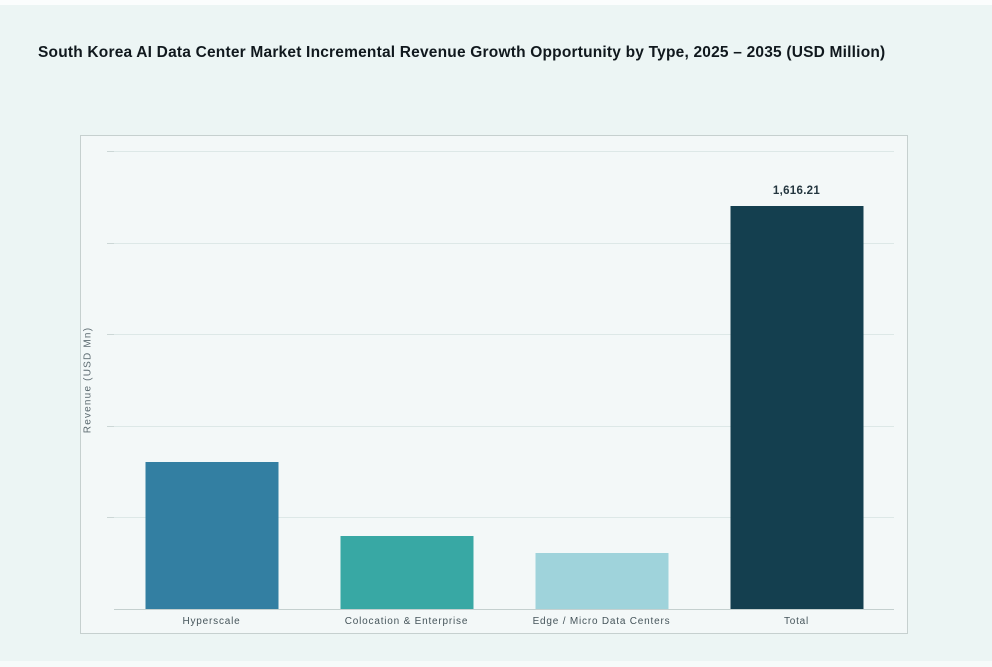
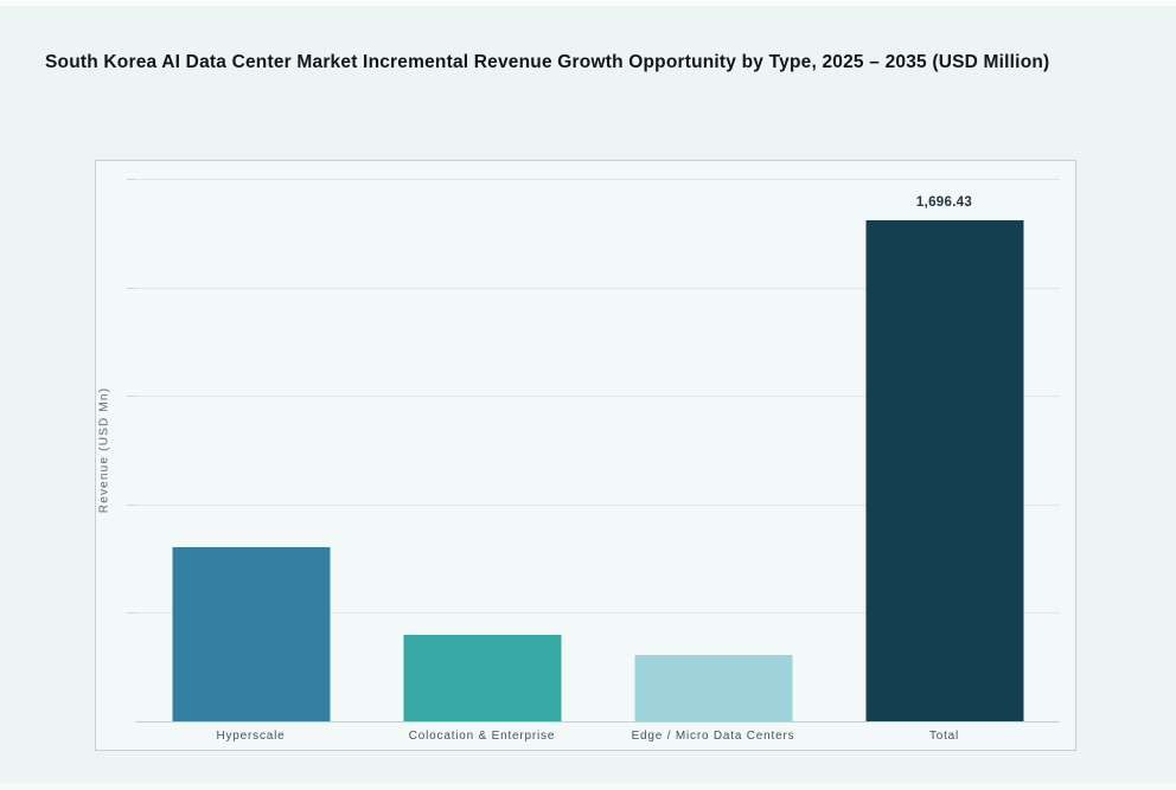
Total: 1,616.21 -> 1,696.43
